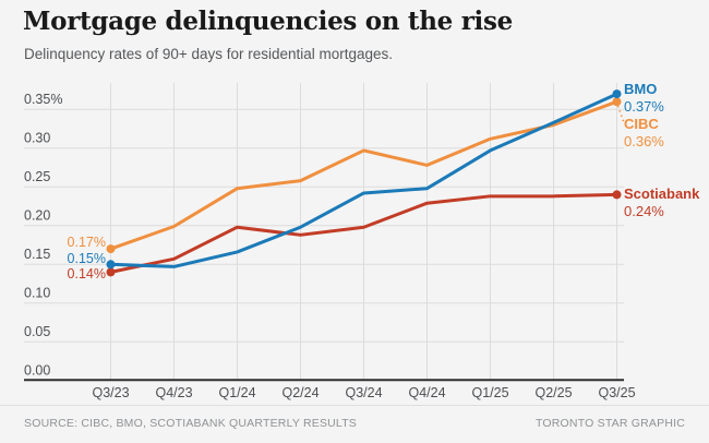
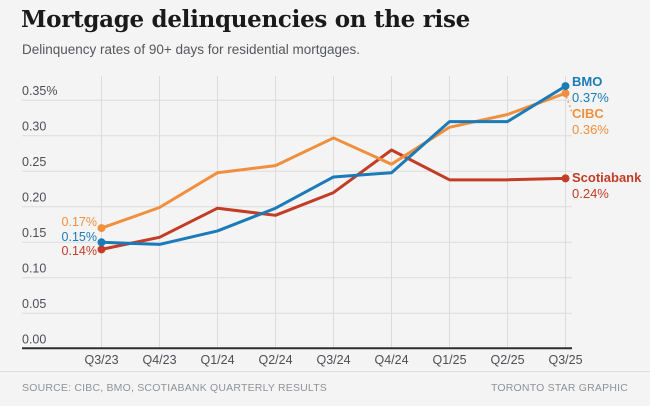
Scotiabank/Q3/24: 0.20% -> 0.22%
CIBC/Q4/24: 0.28% -> 0.26%
Scotiabank/Q4/24: 0.23% -> 0.28%
BMO/Q1/25: 0.30% -> 0.32%
BMO/Q2/25: 0.33% -> 0.32%
